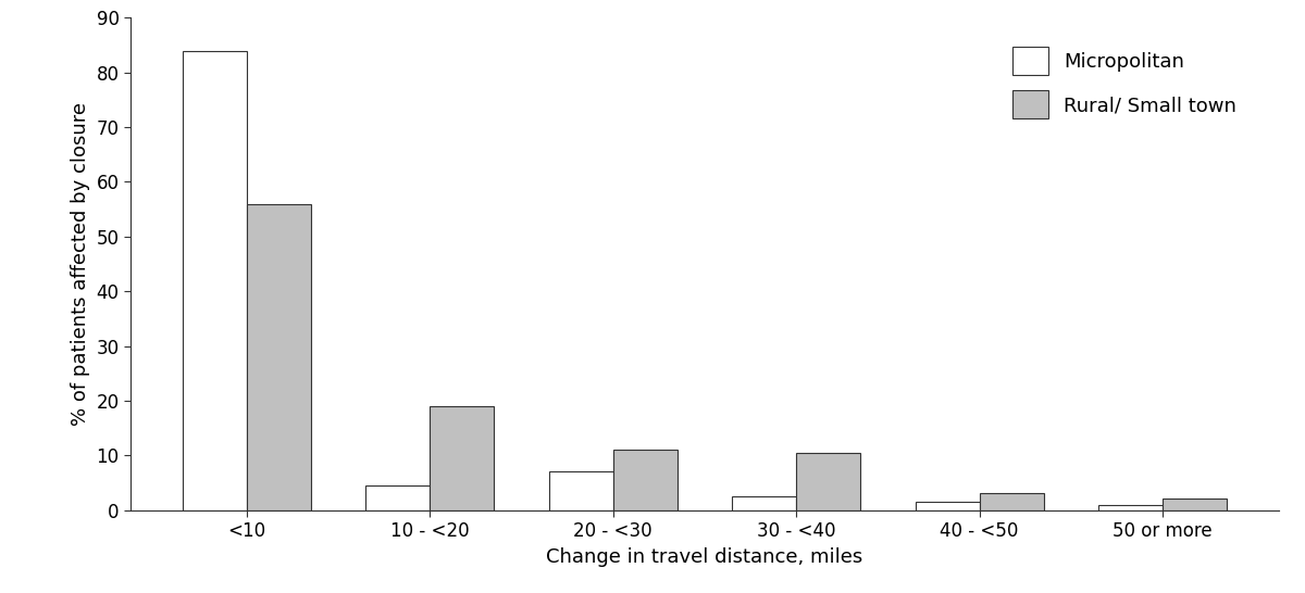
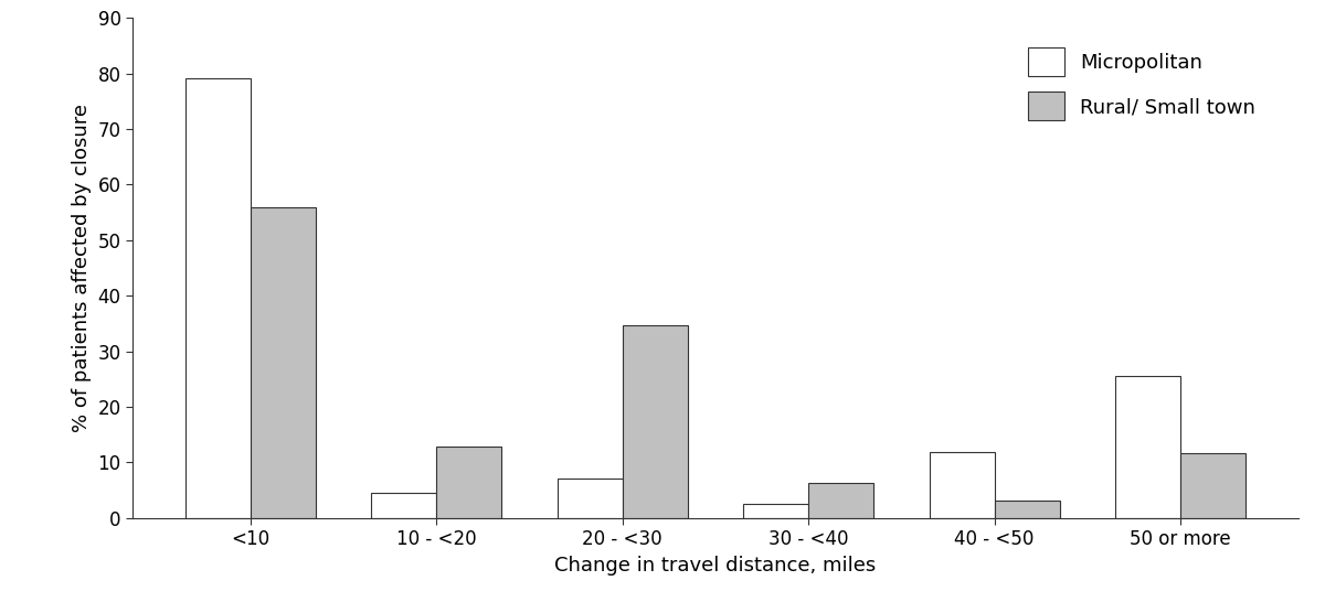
Micropolitan/<10: 84.0 -> 79.2
Rural/ Small town/10 - <20: 19.0 -> 12.8
Rural/ Small town/20 - <30: 11.0 -> 34.6
Rural/ Small town/30 - <40: 10.5 -> 6.2
Micropolitan/40 - <50: 1.5 -> 11.8
Micropolitan/50 or more: 1.0 -> 25.6
Rural/ Small town/50 or more: 2.0 -> 11.6
